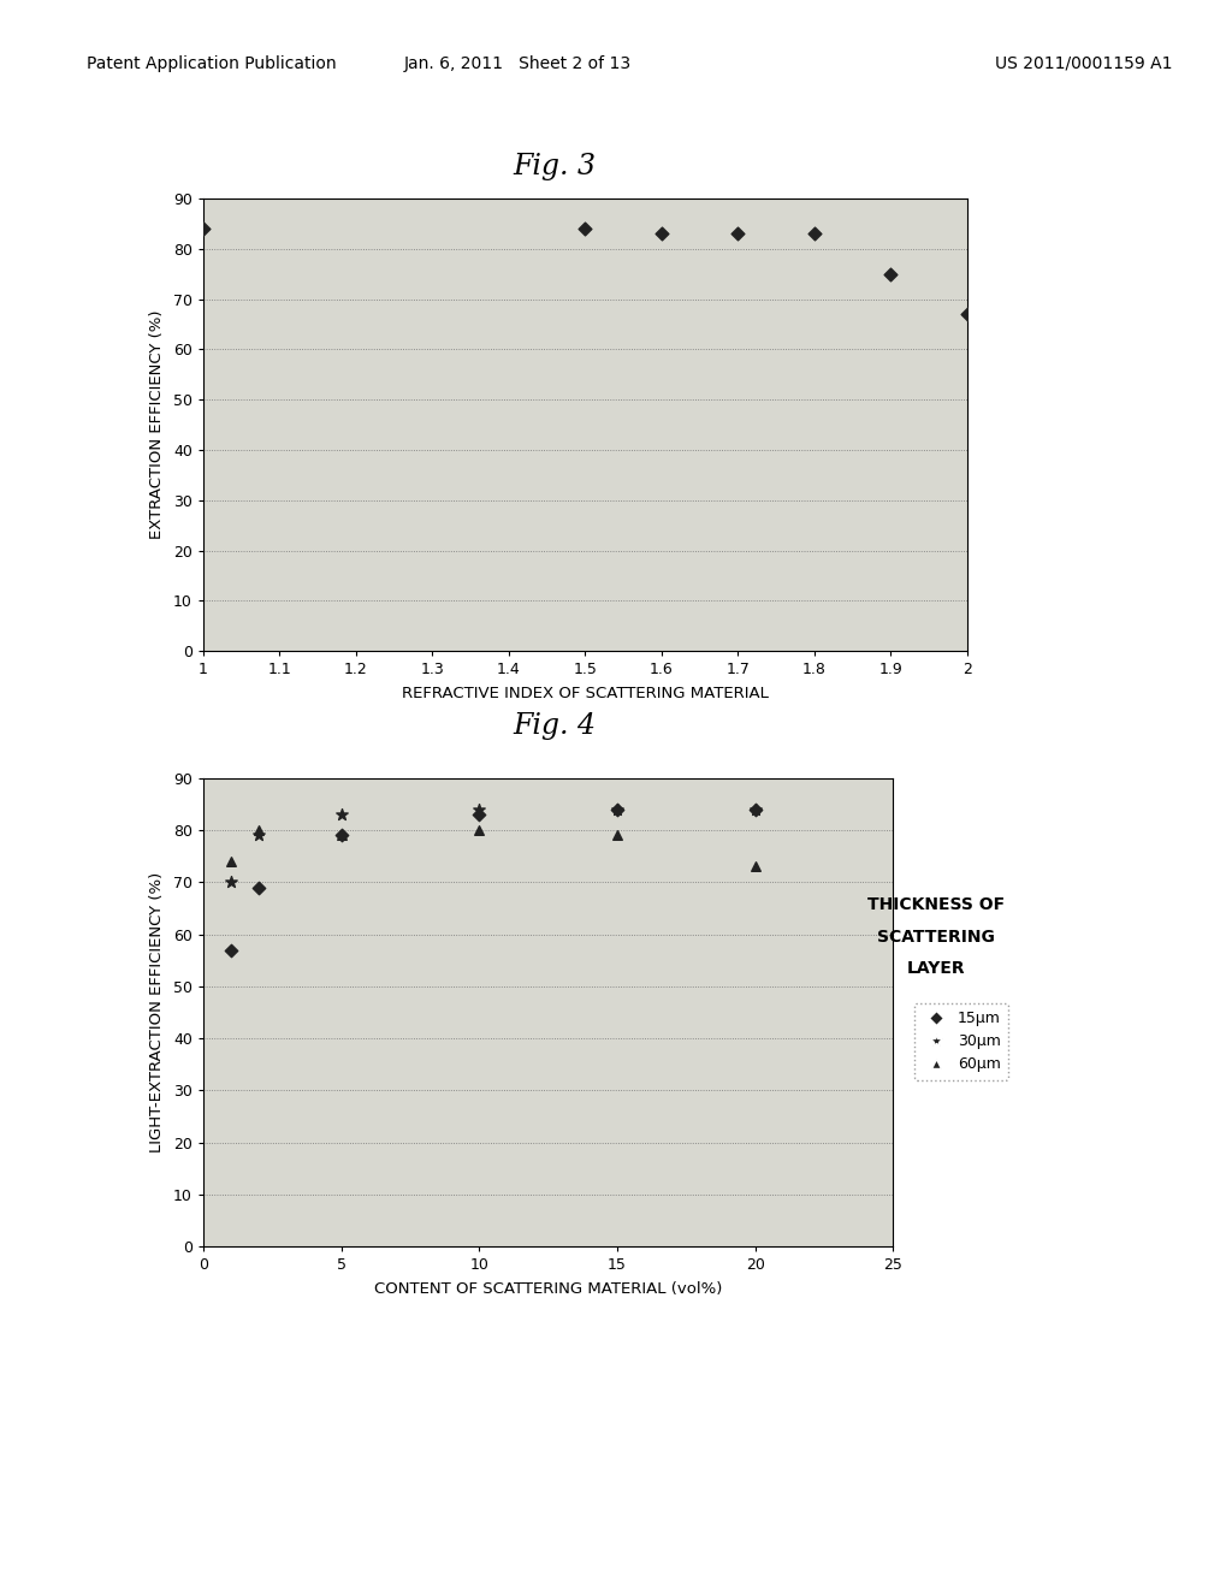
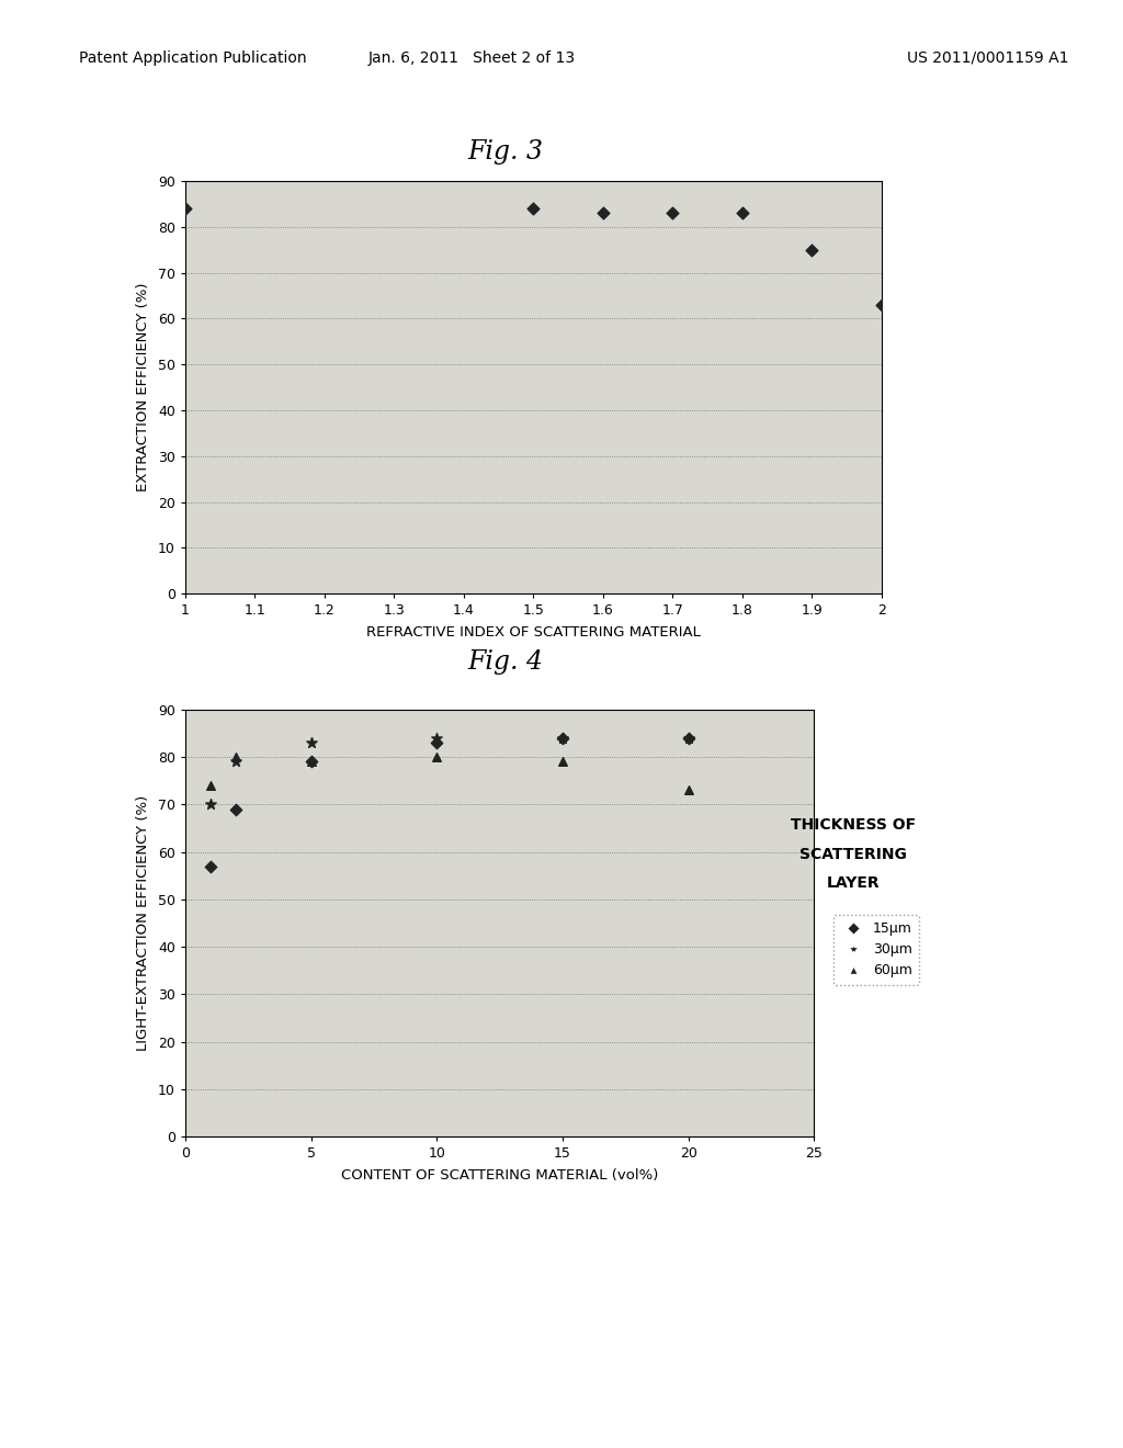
2: 67 -> 63
